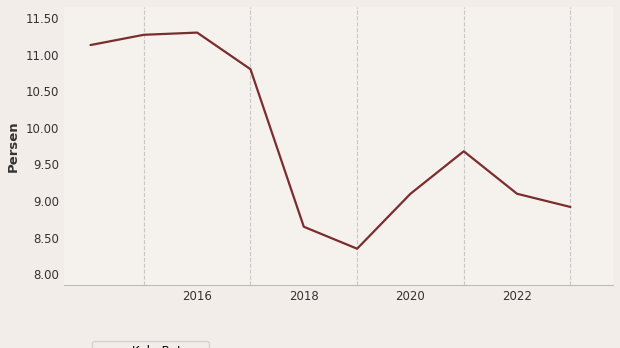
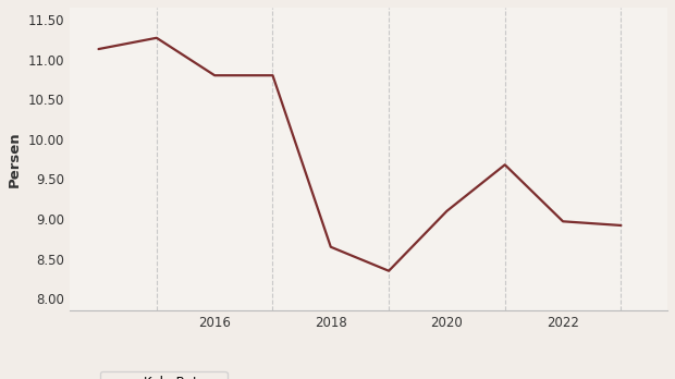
2016: 11.30 -> 10.80
2022: 9.10 -> 8.97
